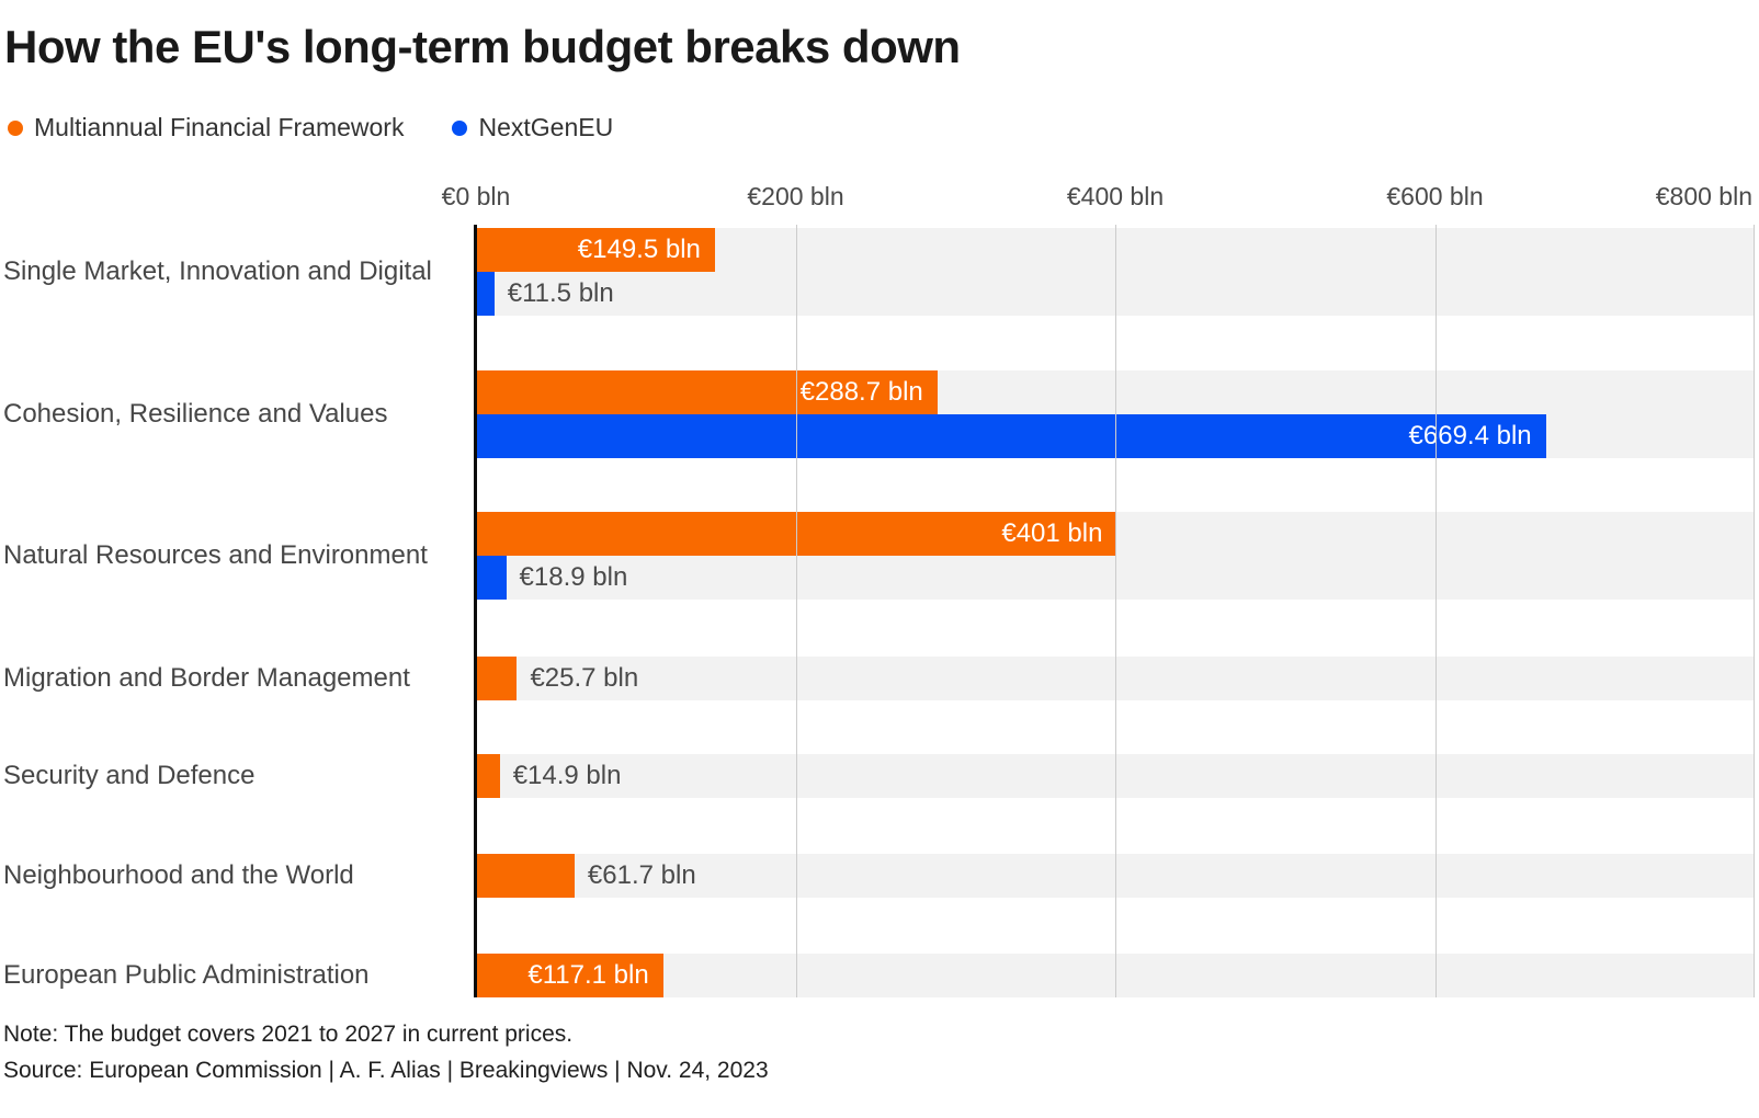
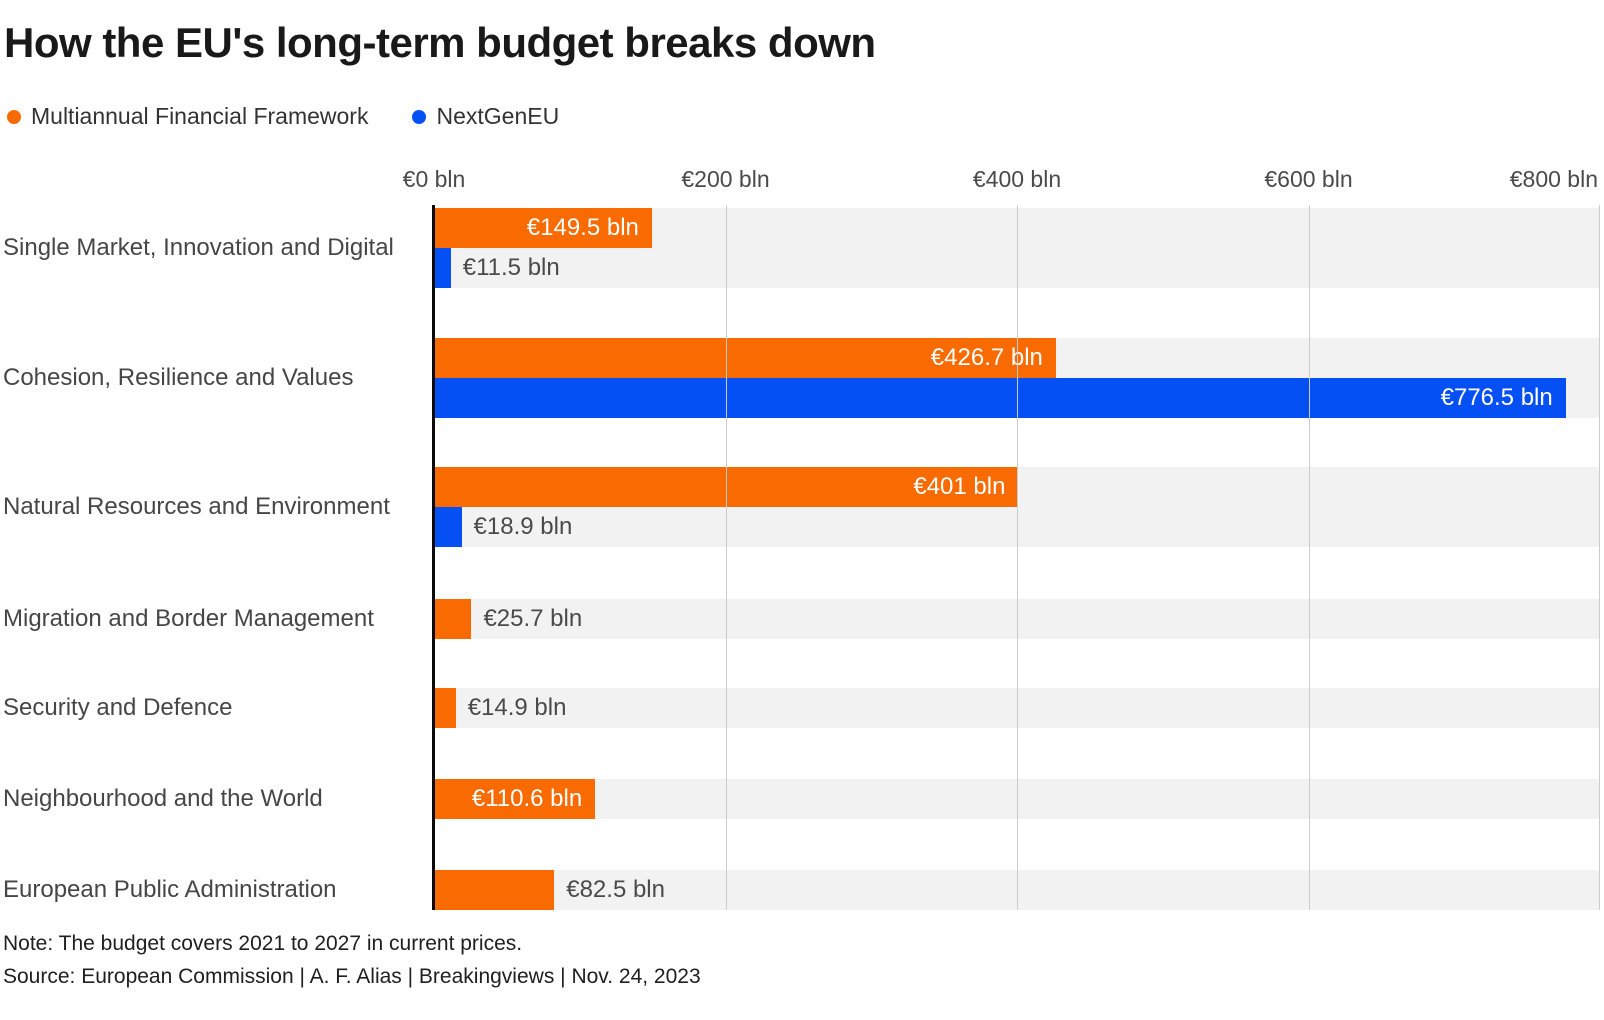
Multiannual Financial Framework/Cohesion, Resilience and Values: €288.7 -> €426.7
NextGenEU/Cohesion, Resilience and Values: €669.4 -> €776.5
Multiannual Financial Framework/Neighbourhood and the World: €61.7 -> €110.6
Multiannual Financial Framework/European Public Administration: €117.1 -> €82.5
